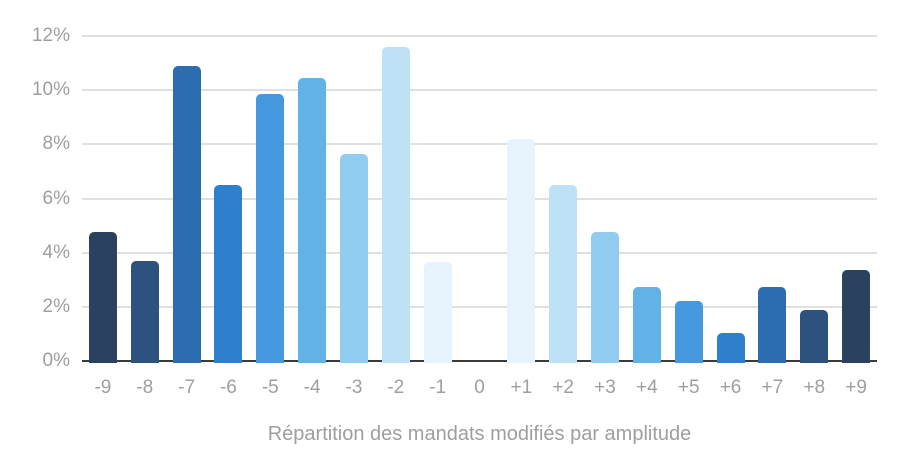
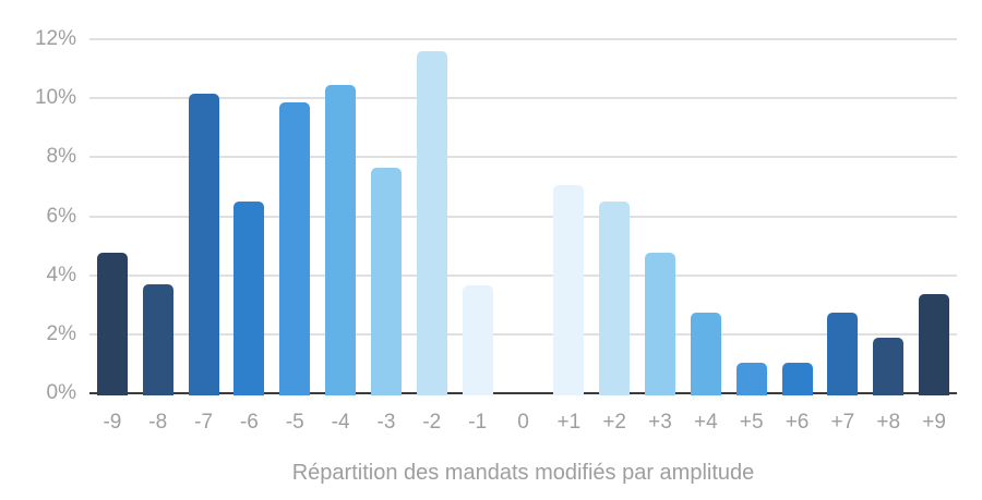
-7: 10.9% -> 10.2%
+1: 8.2% -> 7.0%
+5: 2.2% -> 1.1%
